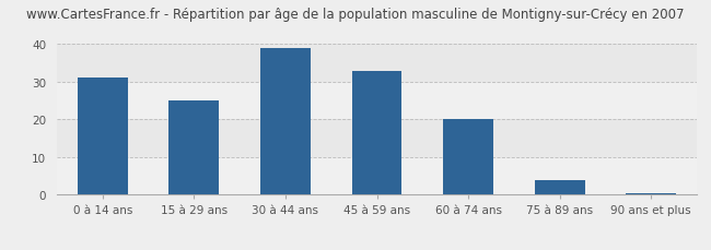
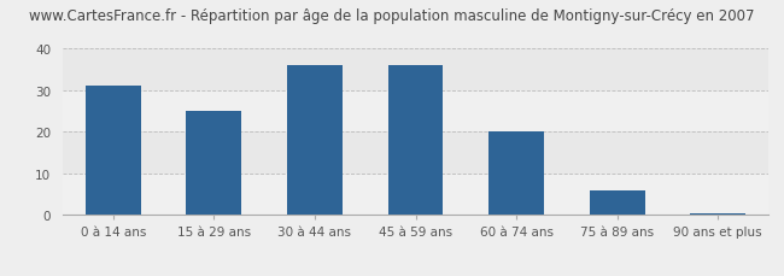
30 à 44 ans: 39.0 -> 36.0
45 à 59 ans: 33.0 -> 36.0
75 à 89 ans: 4.0 -> 6.0
